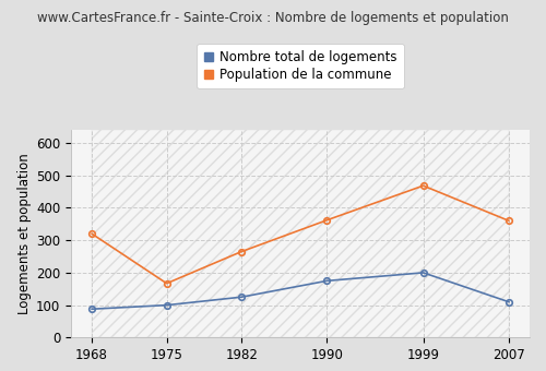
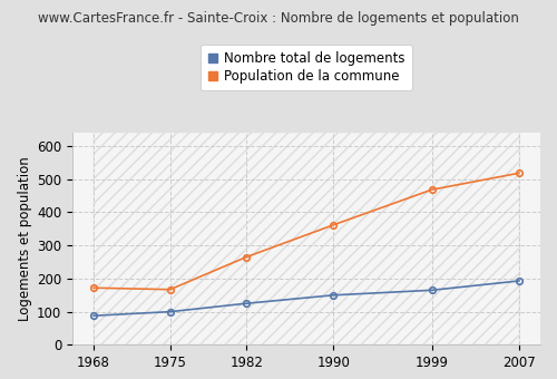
Population de la commune/1968: 320 -> 172
Nombre total de logements/1990: 175 -> 150
Nombre total de logements/1999: 200 -> 165
Nombre total de logements/2007: 110 -> 193
Population de la commune/2007: 360 -> 518
